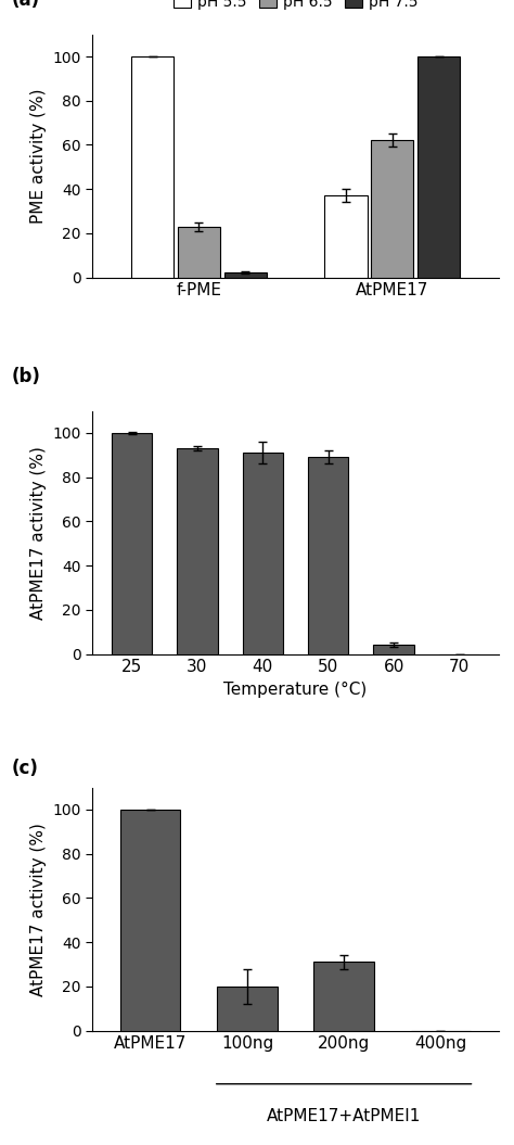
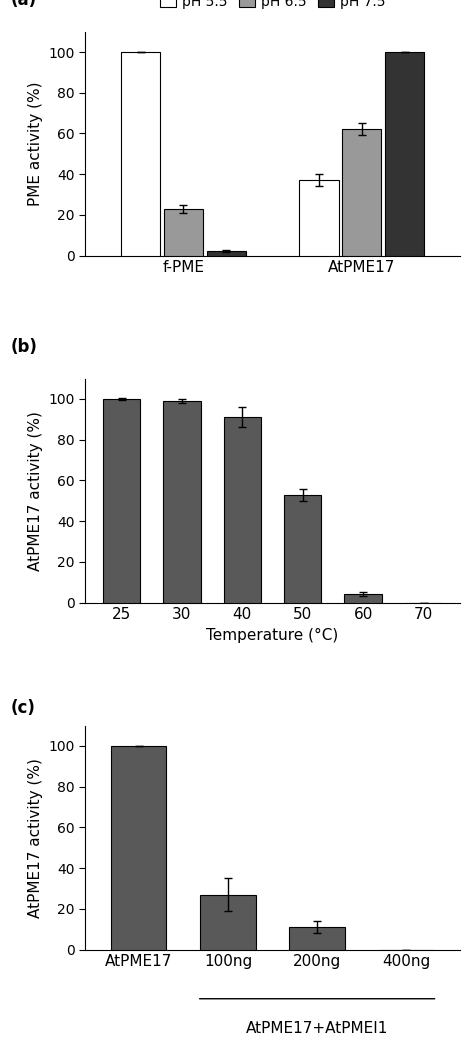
30: 93 -> 99
50: 89 -> 53
100ng: 20 -> 27
200ng: 31 -> 11
